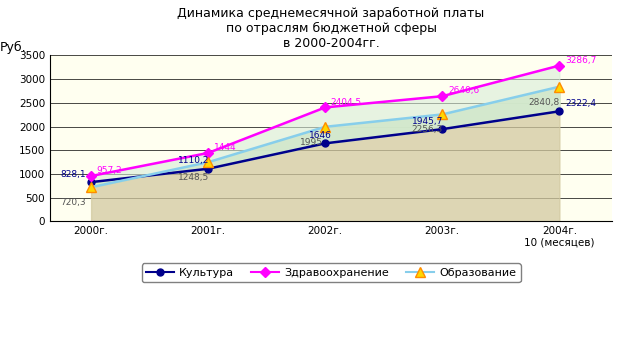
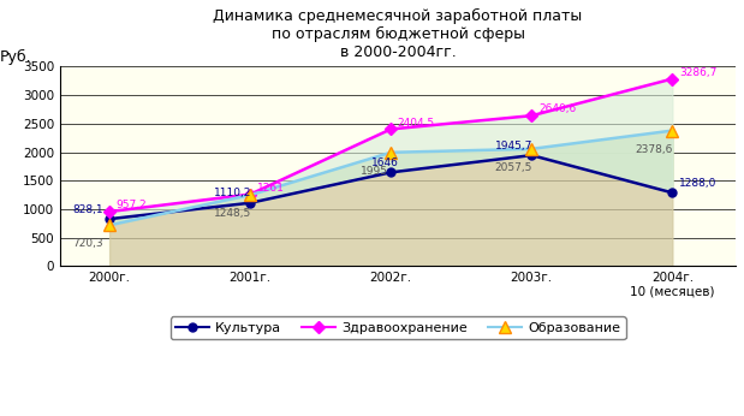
Здравоохранение/2001г.: 1444 -> 1261
Образование/2003г.: 2256,3 -> 2057,5
Культура/2004г. 10 (месяцев): 2322,4 -> 1288,0
Образование/2004г. 10 (месяцев): 2840,8 -> 2378,6
